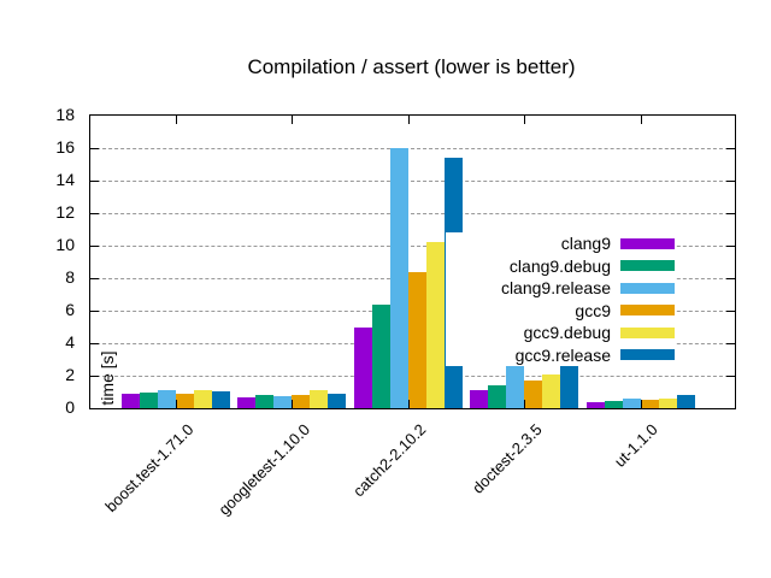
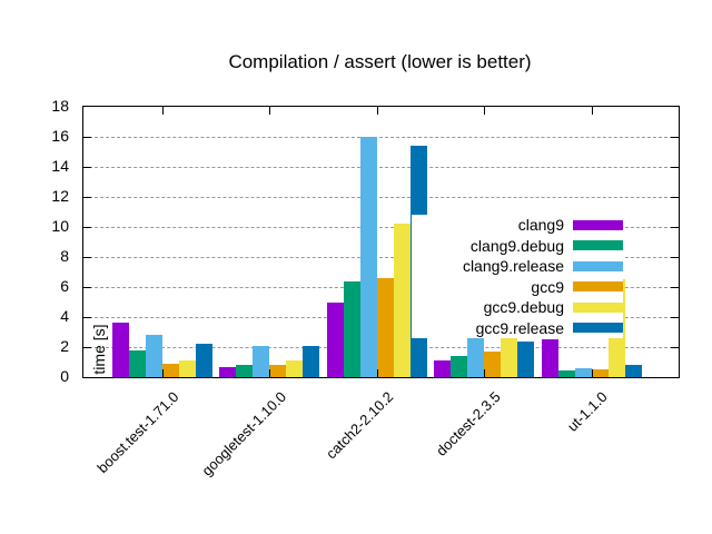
clang9/boost.test-1.71.0: 0.9 -> 3.6
clang9.debug/boost.test-1.71.0: 1.0 -> 1.8
clang9.release/boost.test-1.71.0: 1.1 -> 2.8
gcc9.release/boost.test-1.71.0: 1.0 -> 2.2
clang9.release/googletest-1.10.0: 0.7 -> 2.1
gcc9.release/googletest-1.10.0: 0.9 -> 2.1
gcc9/catch2-2.10.2: 8.4 -> 6.6
gcc9.debug/doctest-2.3.5: 2.1 -> 3.7
gcc9.release/doctest-2.3.5: 3.3 -> 2.4
clang9/ut-1.1.0: 0.3 -> 2.5
gcc9.debug/ut-1.1.0: 0.6 -> 6.5
